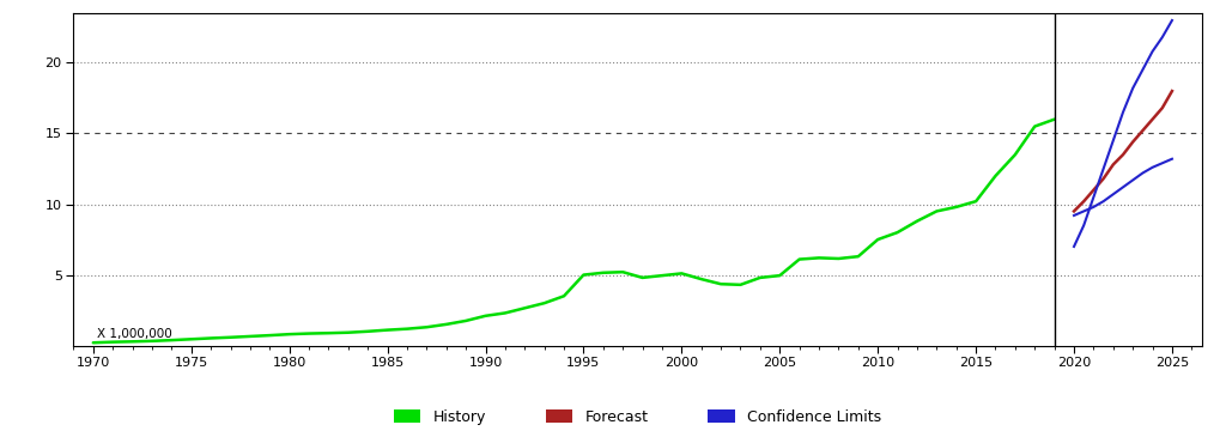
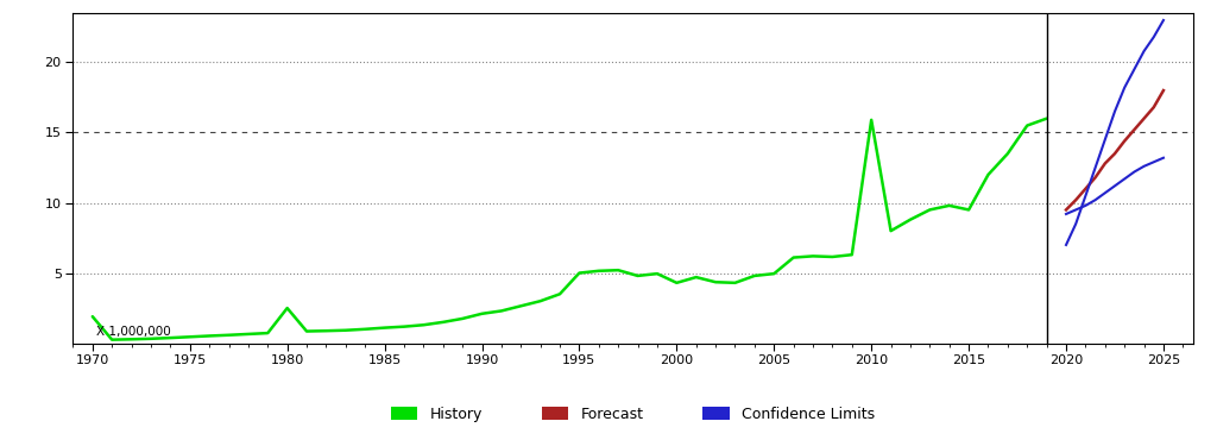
History/1970: 0.2 -> 1.9
History/1980: 0.8 -> 2.5
History/2000: 5.1 -> 4.3
History/2010: 7.5 -> 15.9
History/2015: 10.2 -> 9.5
